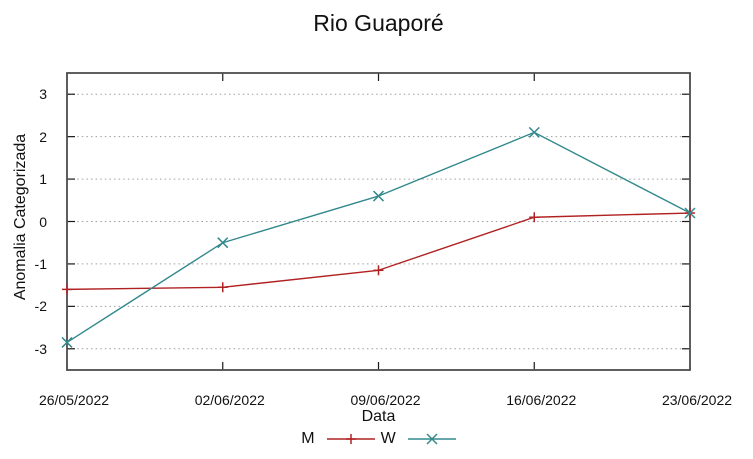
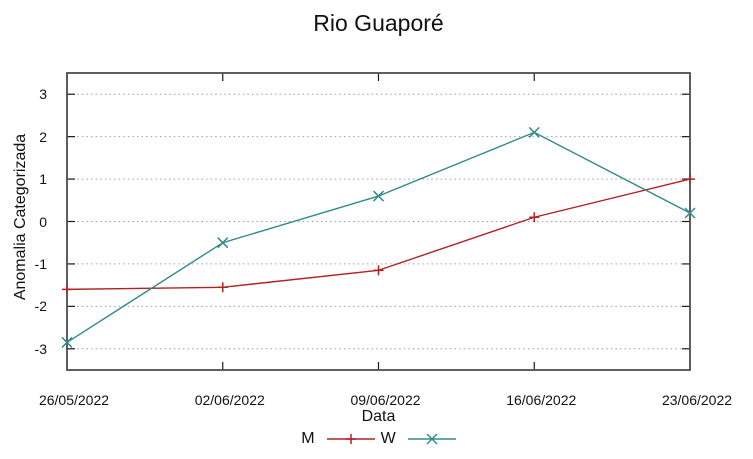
M/23/06/2022: 0.2 -> 1.0
